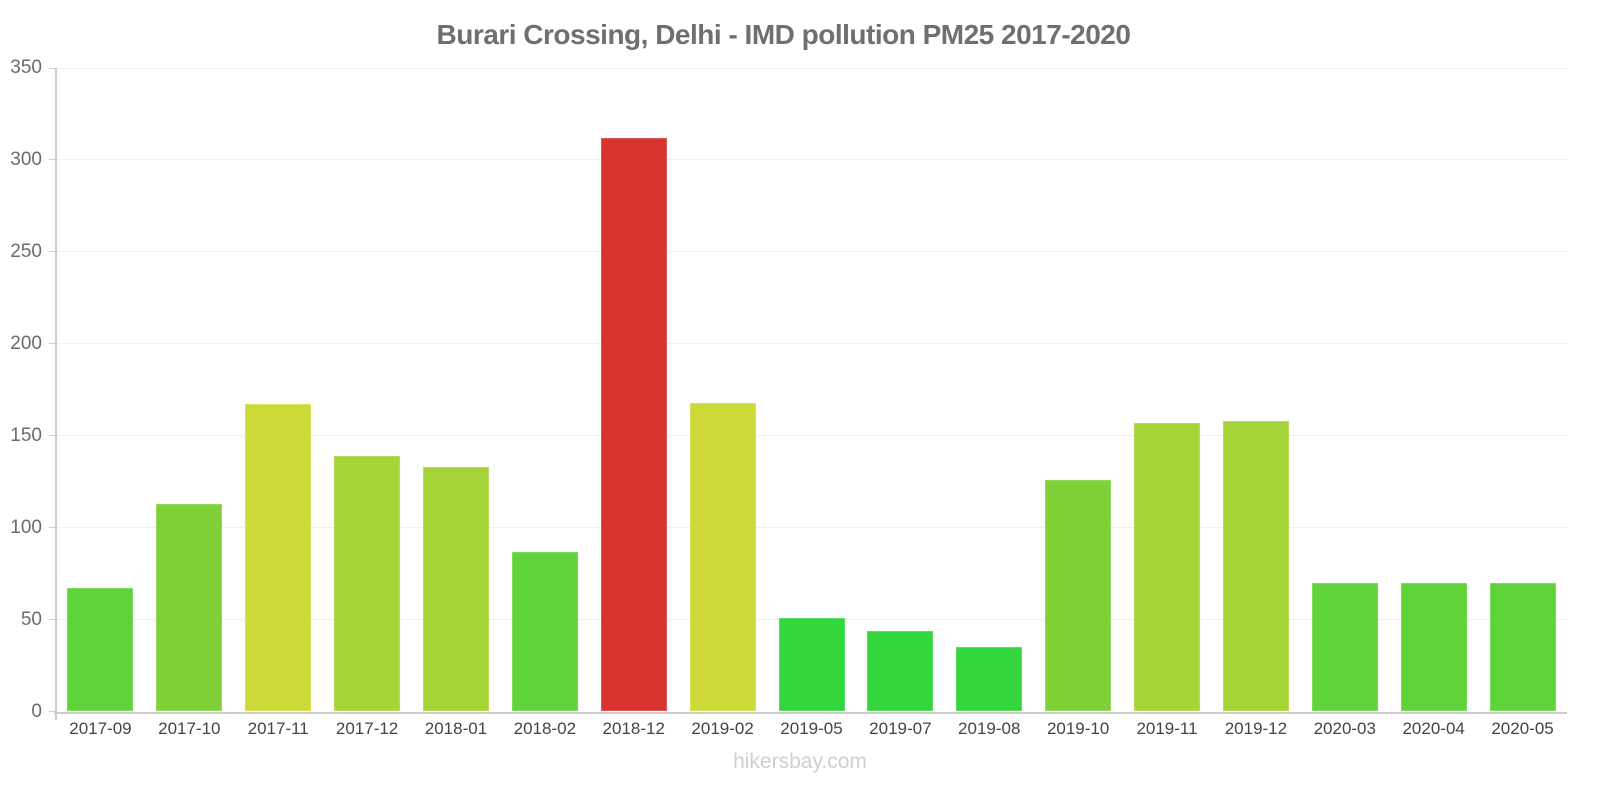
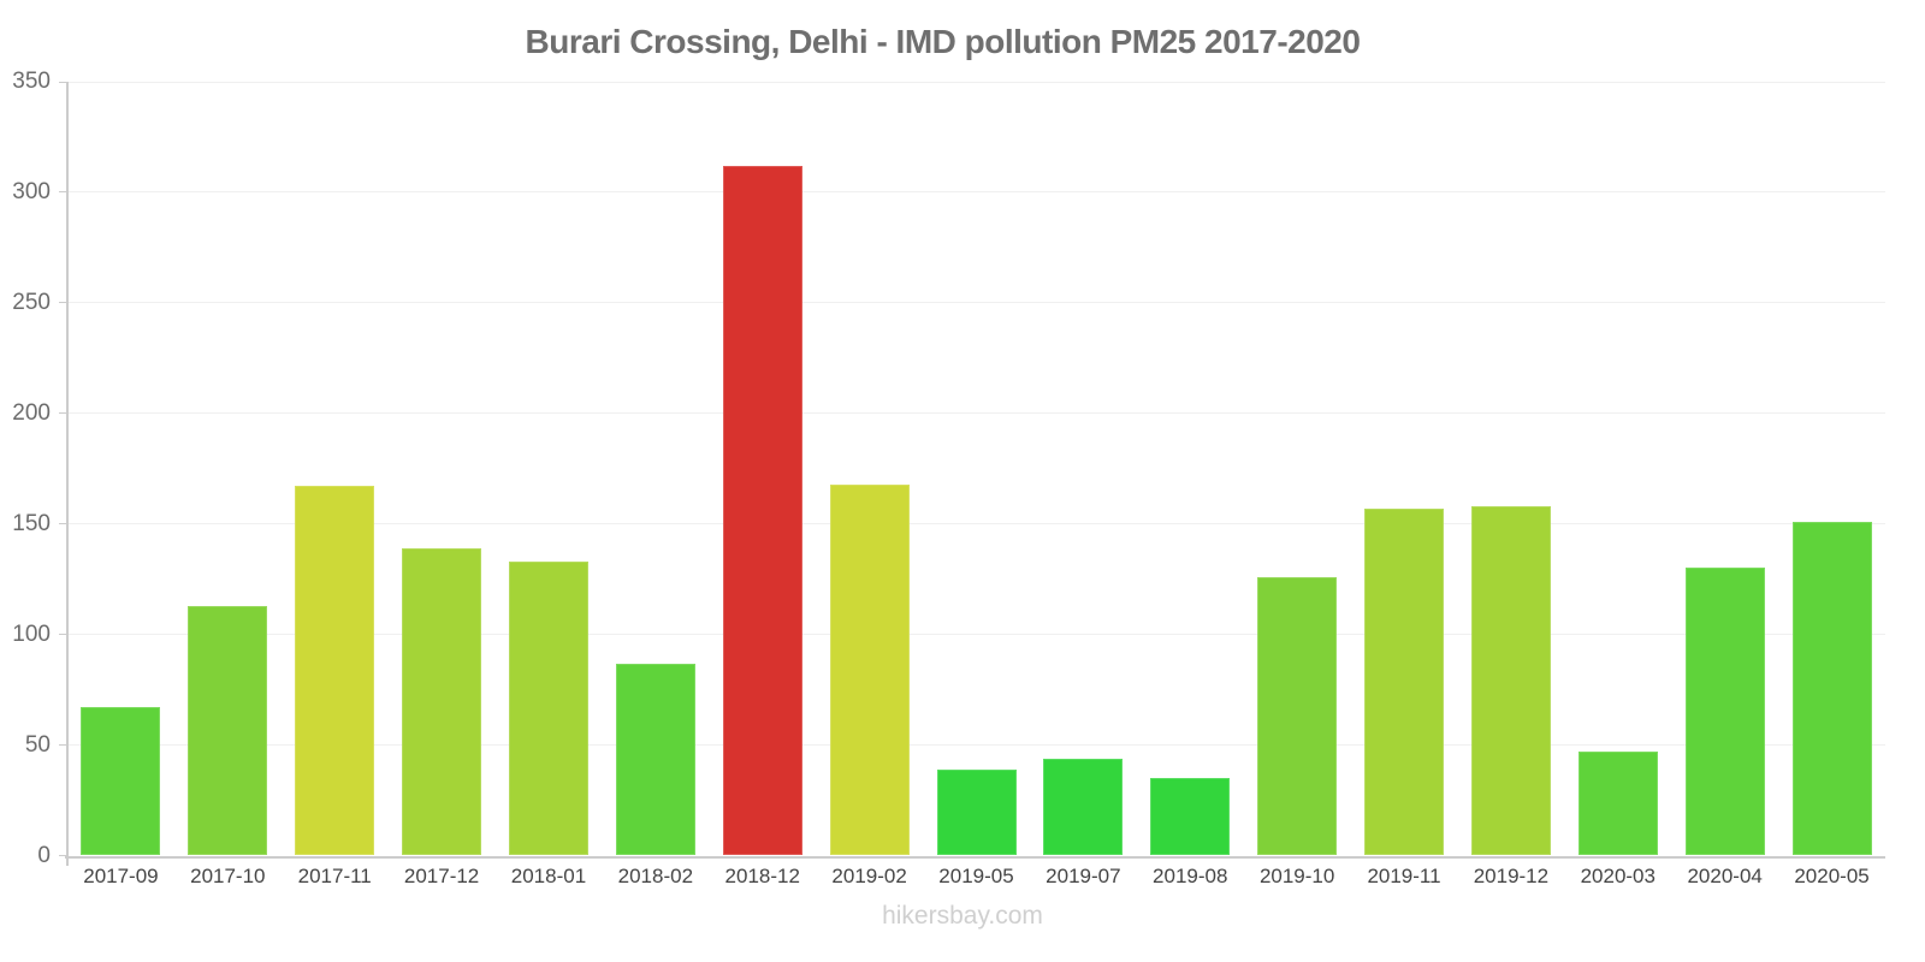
2019-05: 51 -> 39
2020-03: 70 -> 47
2020-04: 70 -> 130
2020-05: 70 -> 151
